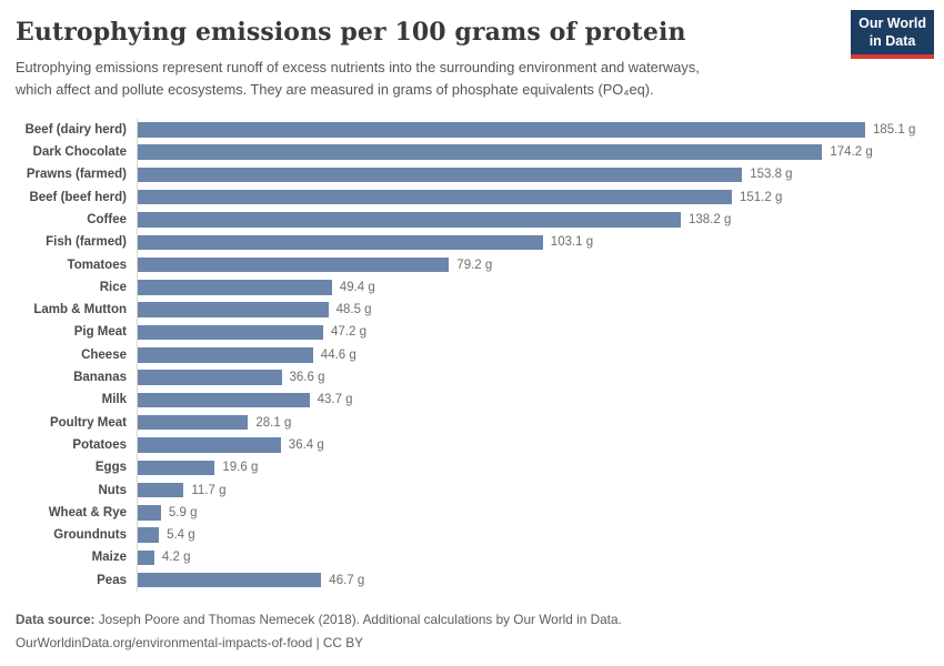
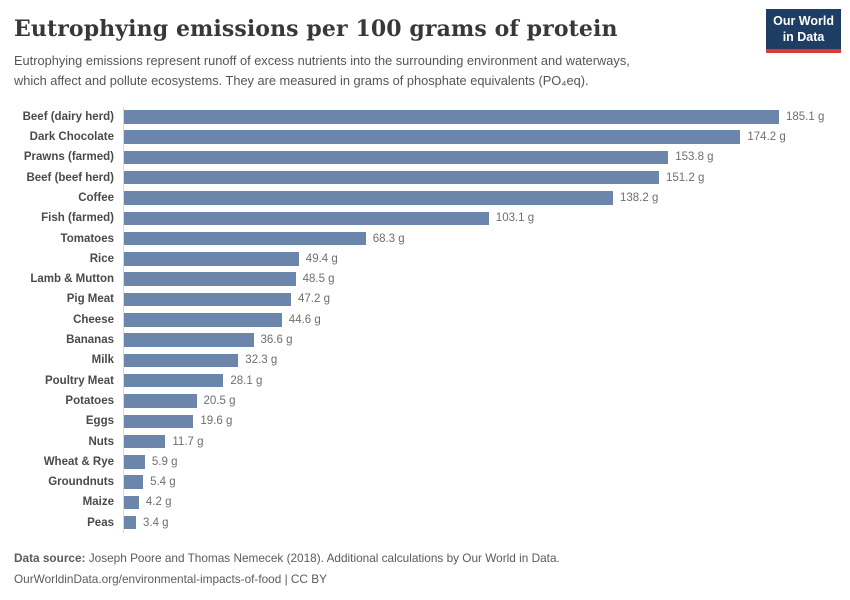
Tomatoes: 79.2 -> 68.3
Milk: 43.7 -> 32.3
Potatoes: 36.4 -> 20.5
Peas: 46.7 -> 3.4
